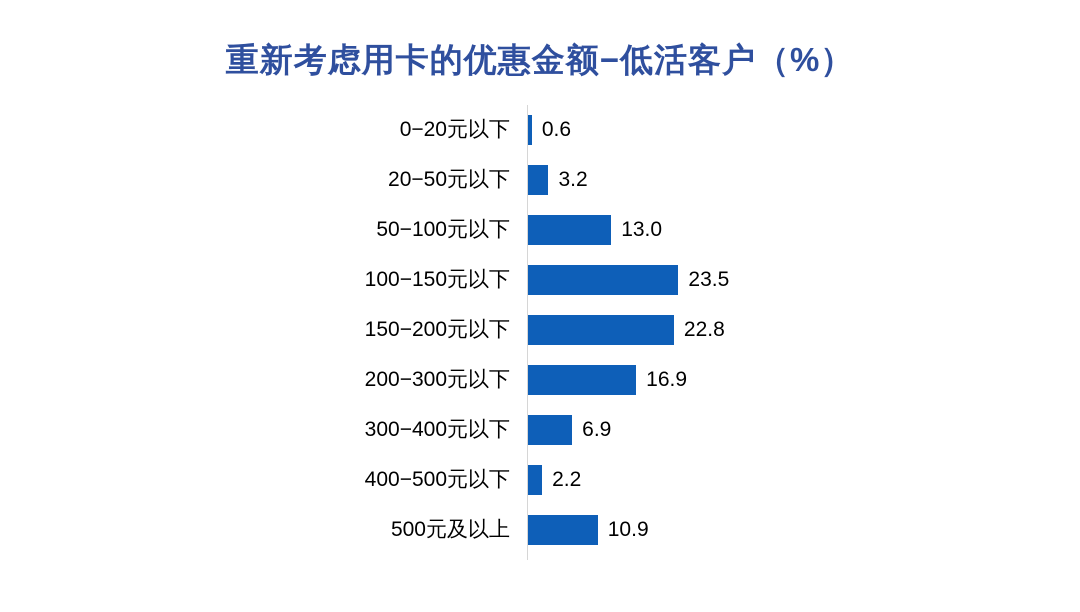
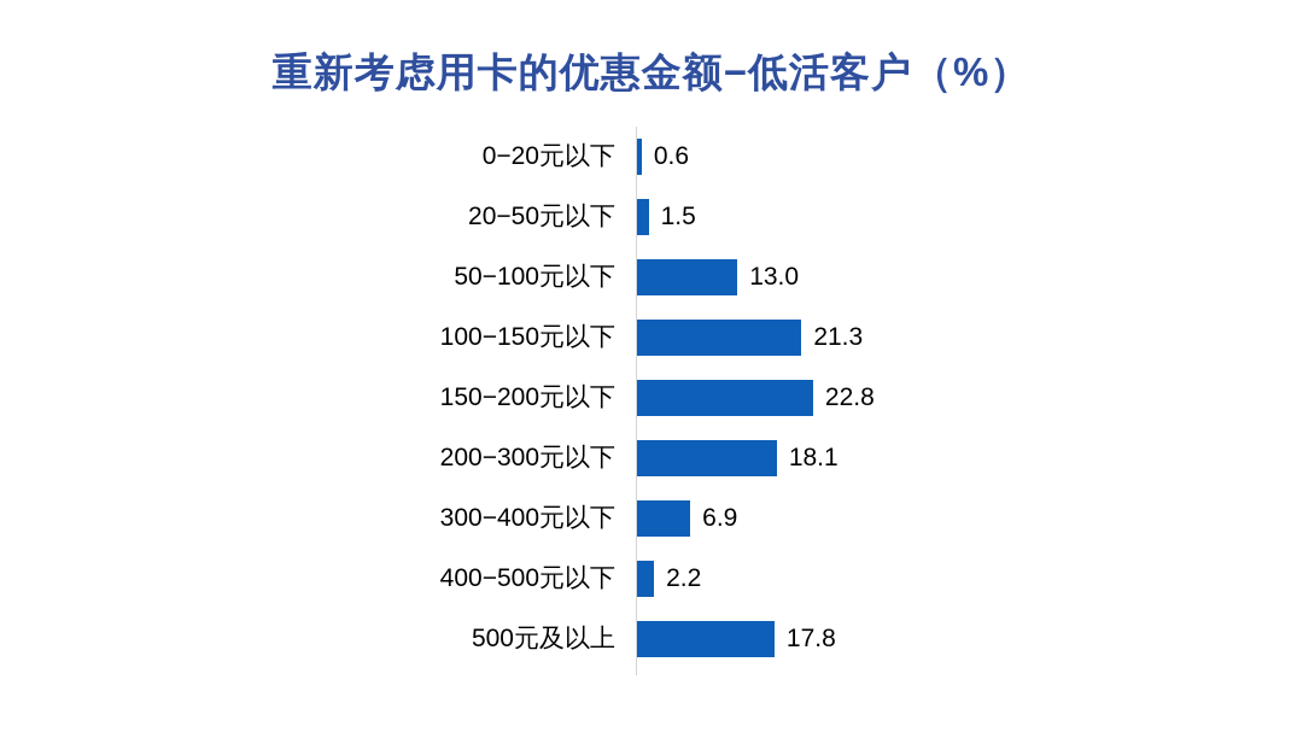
20−50元以下: 3.2 -> 1.5
100−150元以下: 23.5 -> 21.3
200−300元以下: 16.9 -> 18.1
500元及以上: 10.9 -> 17.8
